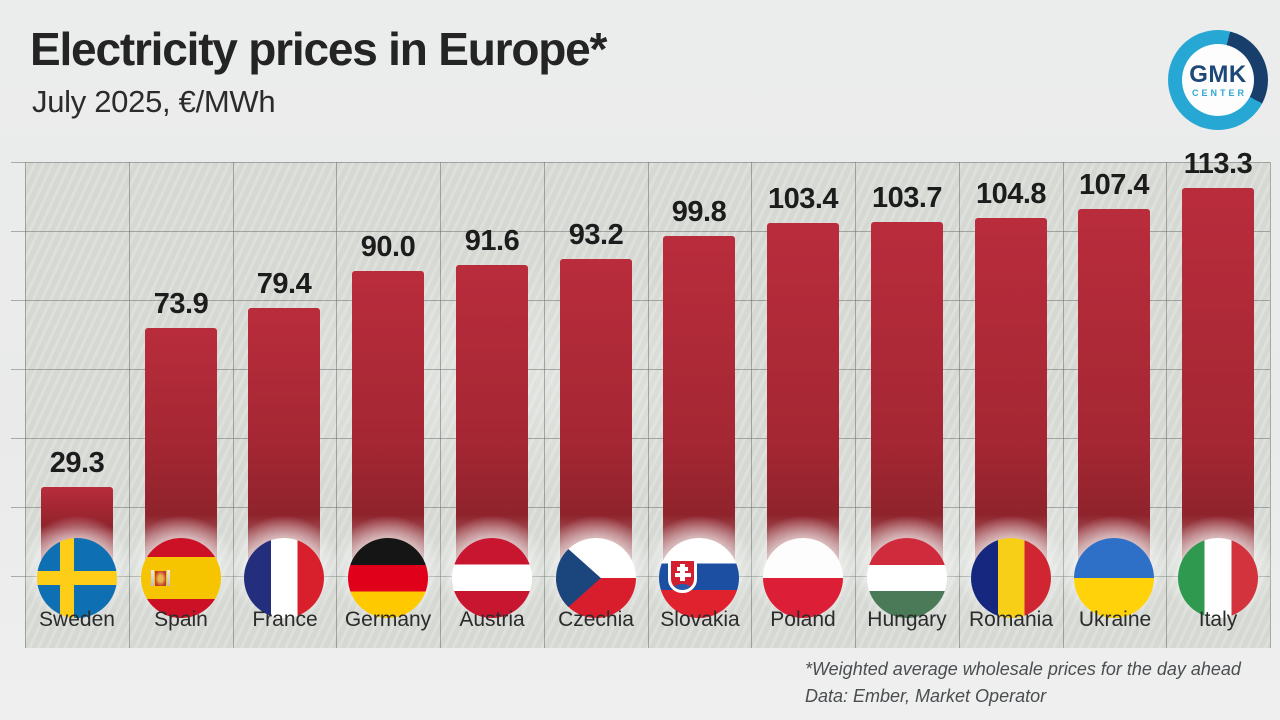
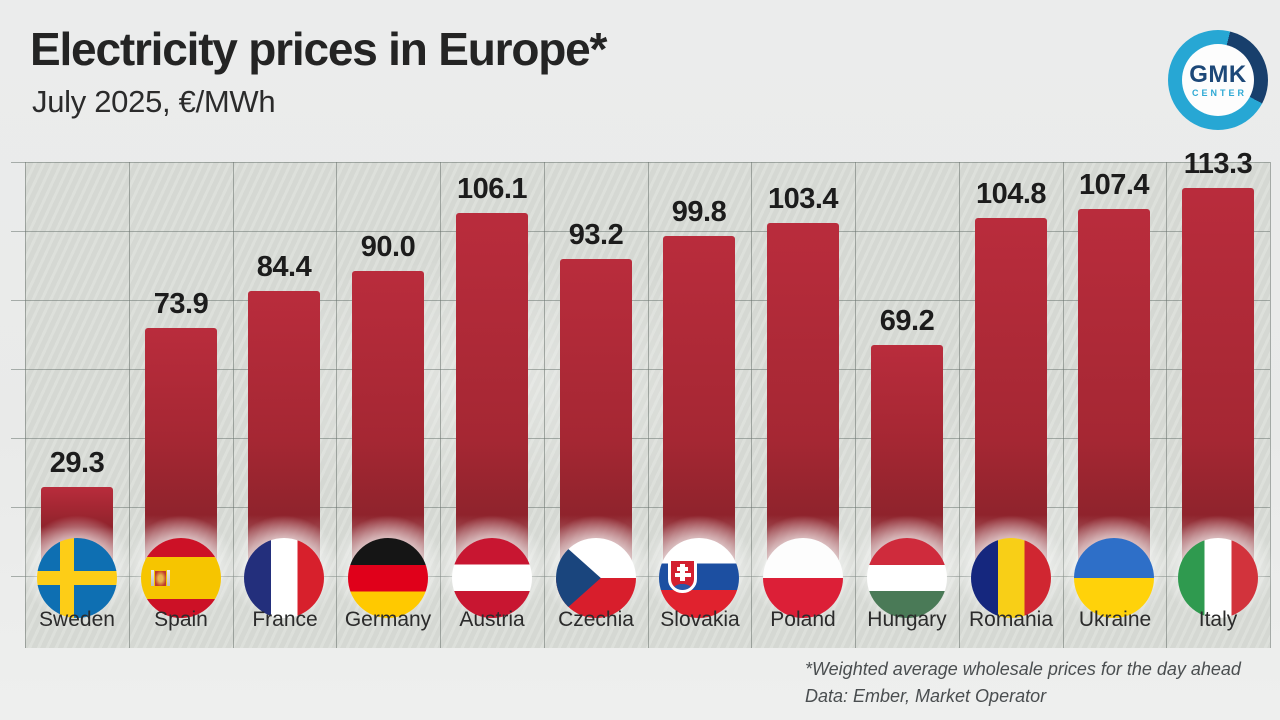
France: 79.4 -> 84.4
Austria: 91.6 -> 106.1
Hungary: 103.7 -> 69.2
